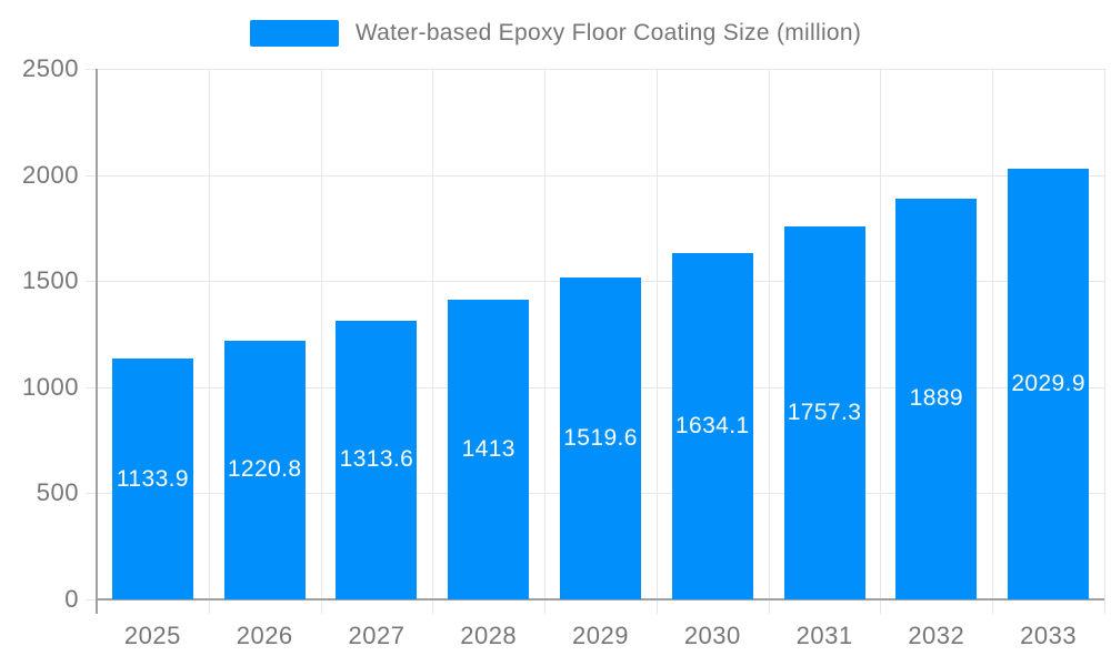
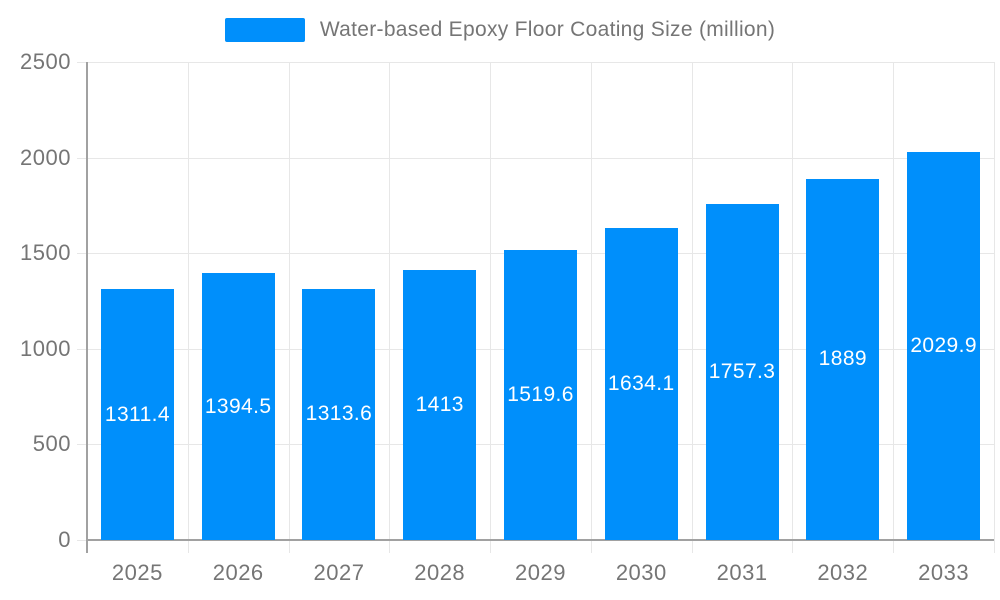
2025: 1133.9 -> 1311.4
2026: 1220.8 -> 1394.5
